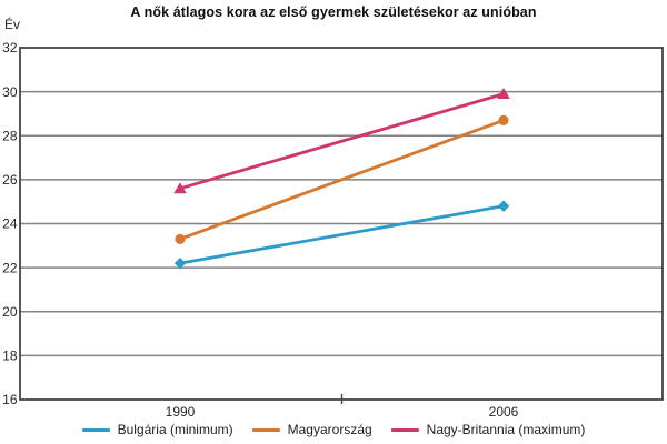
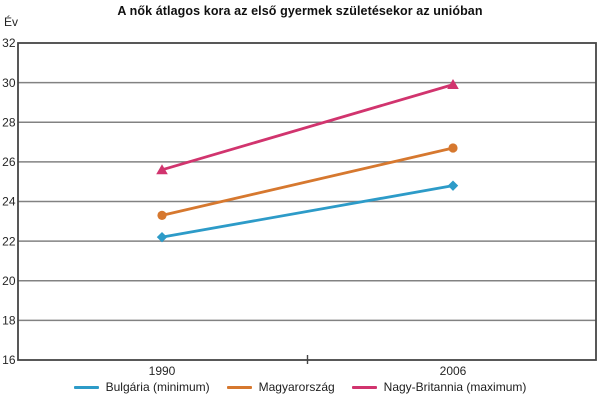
Magyarország/2006: 28.7 -> 26.7
